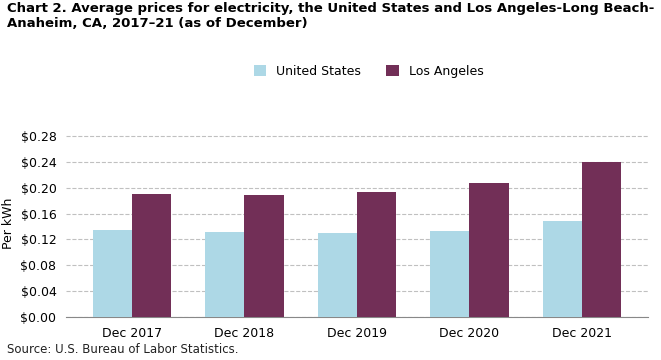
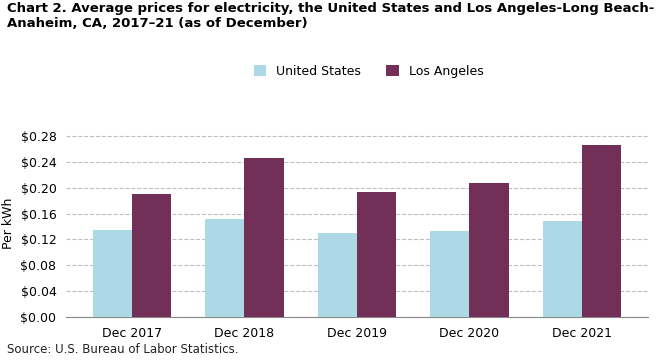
United States/Dec 2018: $0.132 -> $0.152
Los Angeles/Dec 2018: $0.188 -> $0.246
Los Angeles/Dec 2021: $0.240 -> $0.266
